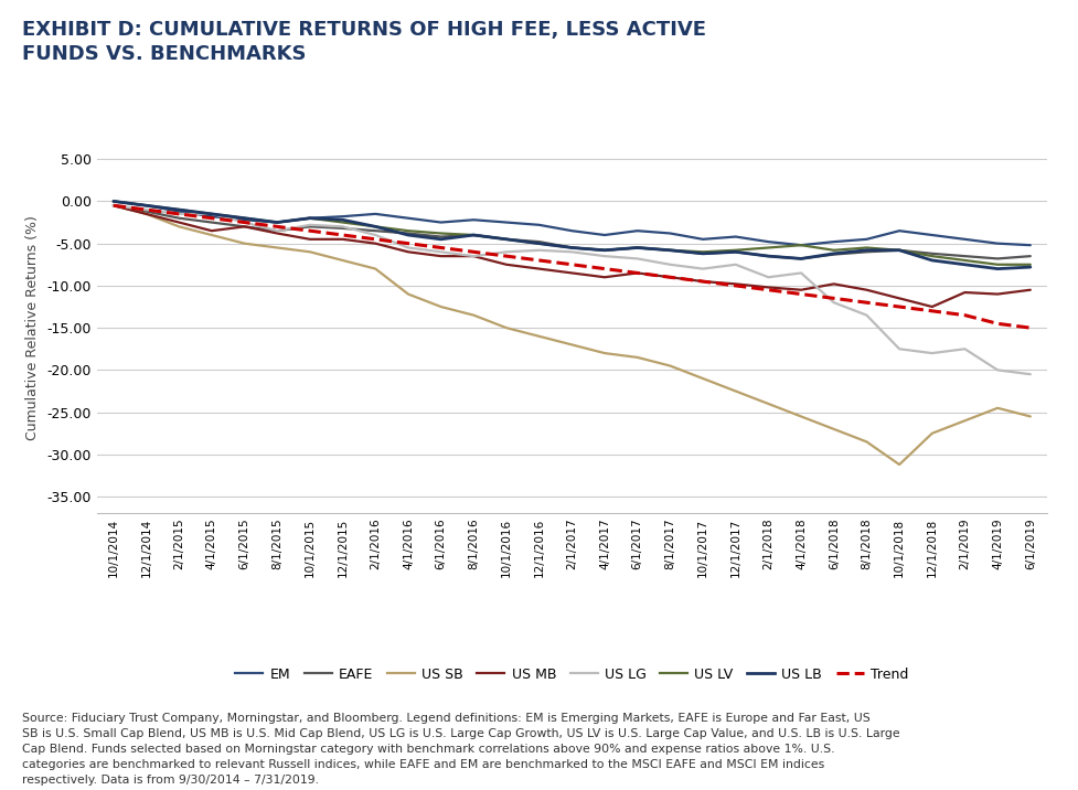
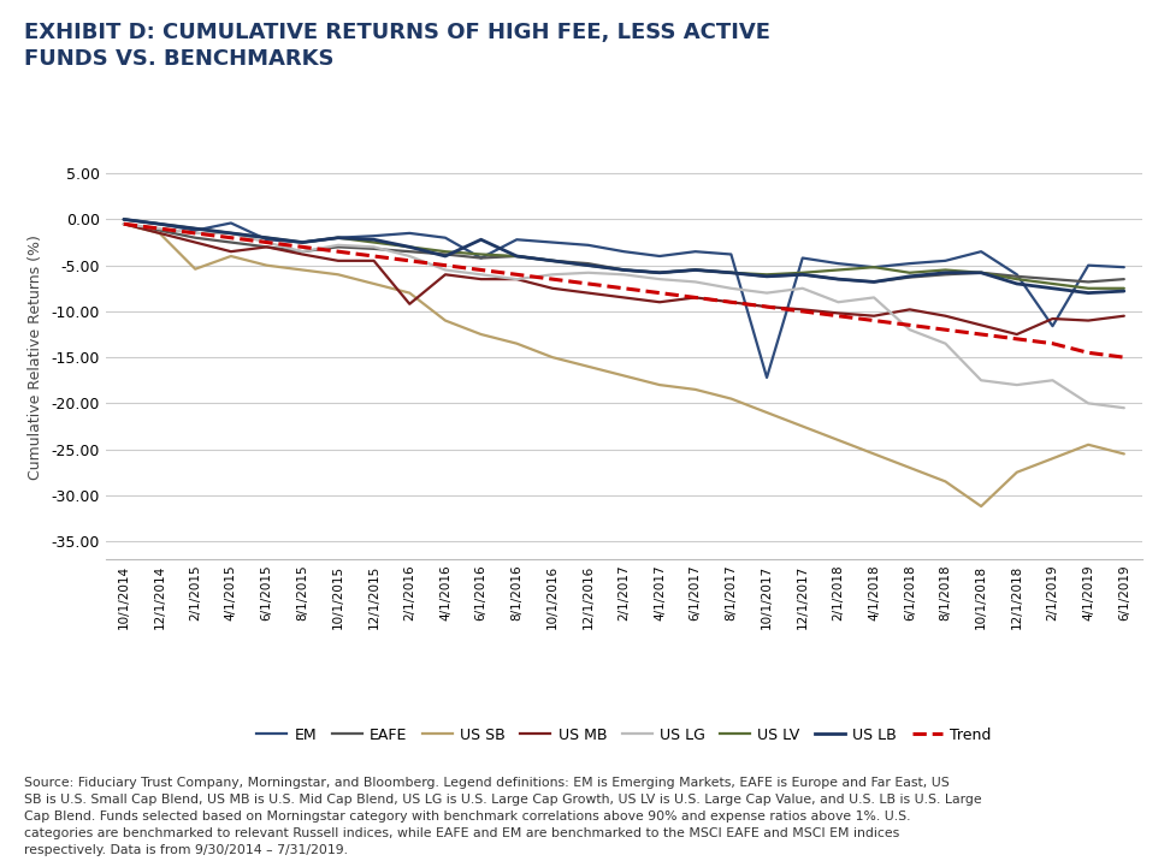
US SB/2/1/2015: -3.0 -> -5.4
EM/4/1/2015: -1.8 -> -0.4
US MB/2/1/2016: -5.0 -> -9.2
EM/6/1/2016: -2.5 -> -4.2
US LB/6/1/2016: -4.5 -> -2.2
EM/10/1/2017: -4.5 -> -17.2
EM/12/1/2018: -4.0 -> -6.0
EM/2/1/2019: -4.5 -> -11.6
